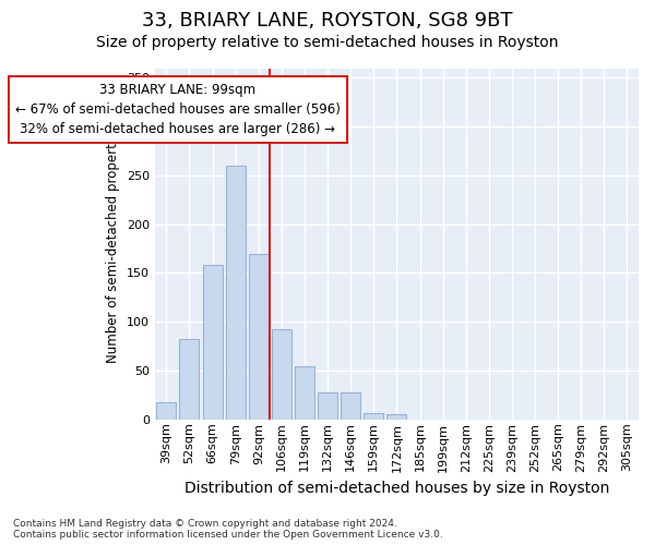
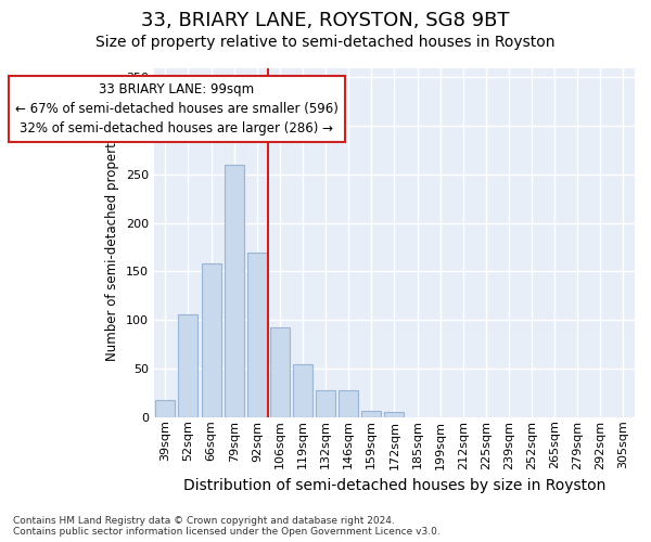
52sqm: 82 -> 106
